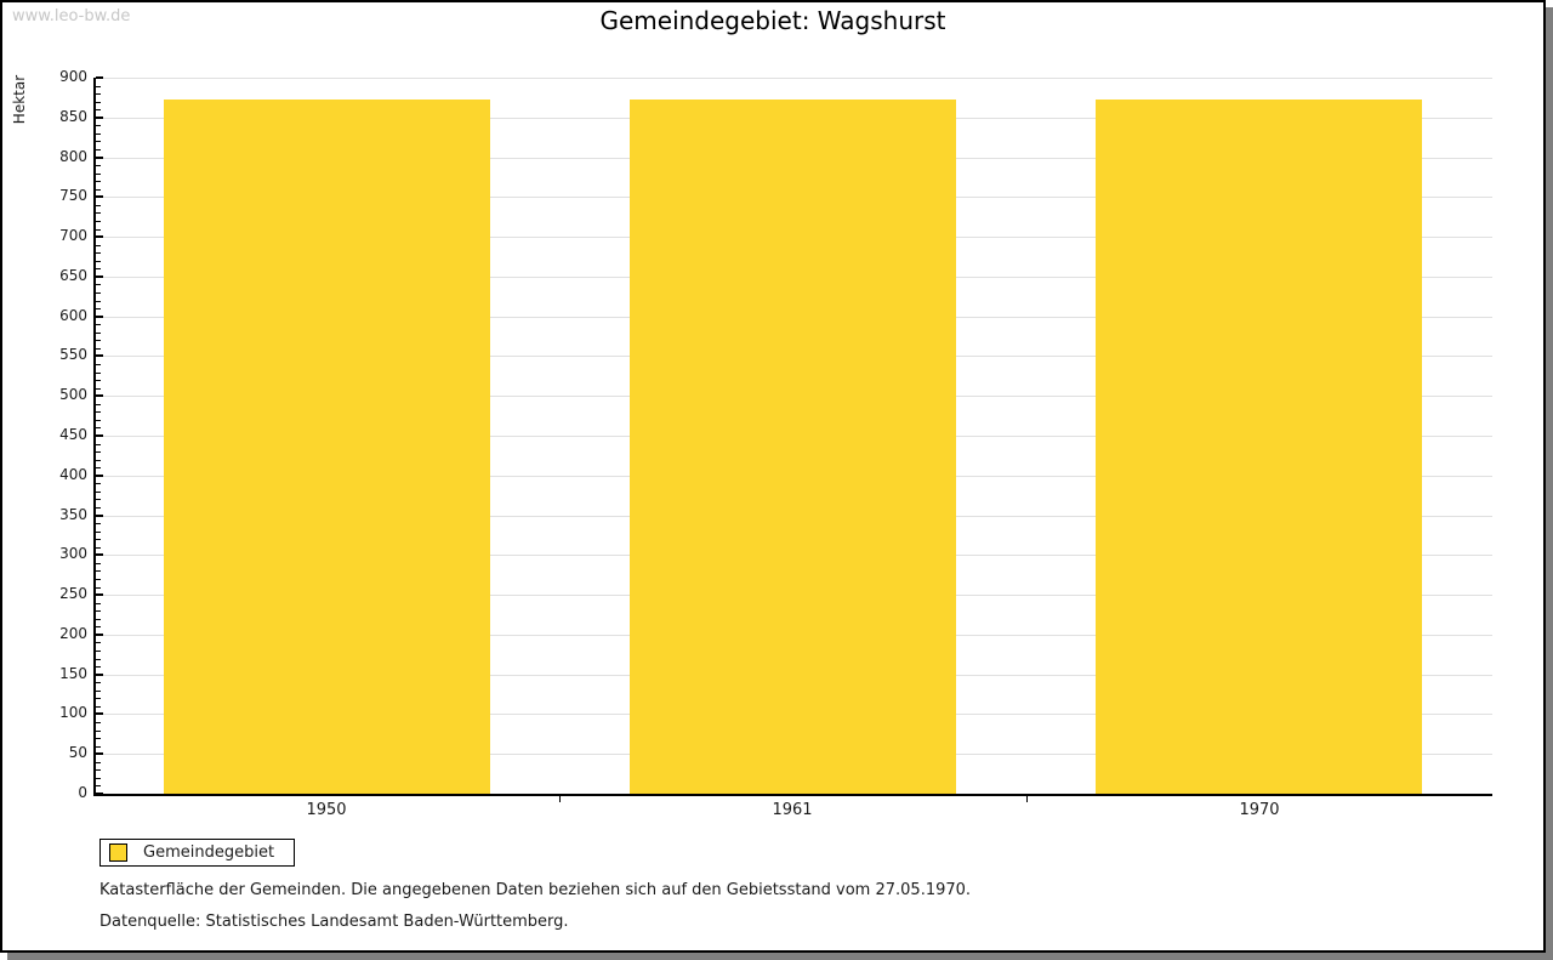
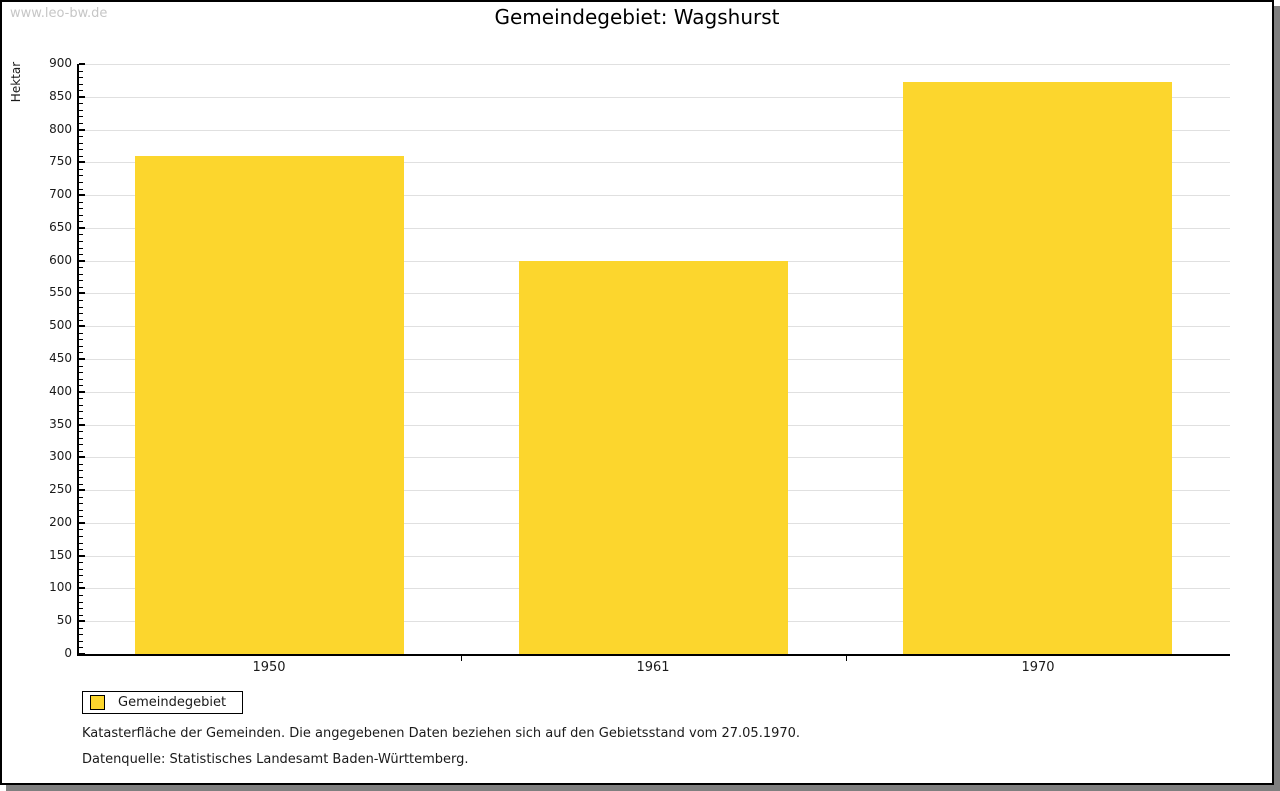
1950: 870 -> 760
1961: 870 -> 600
